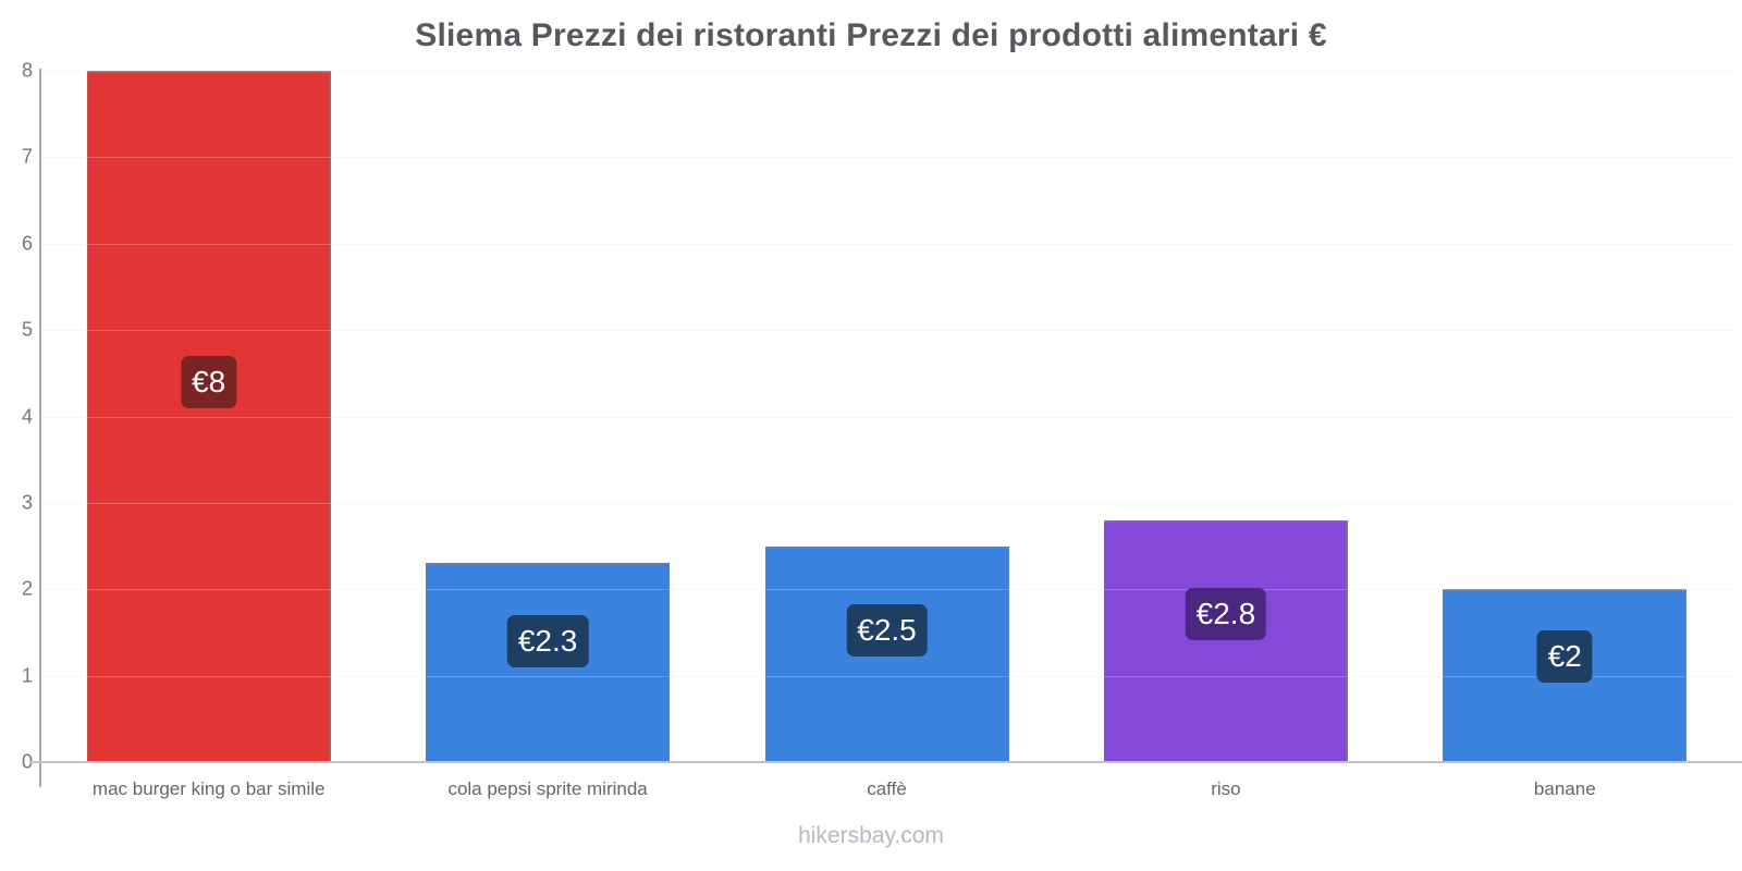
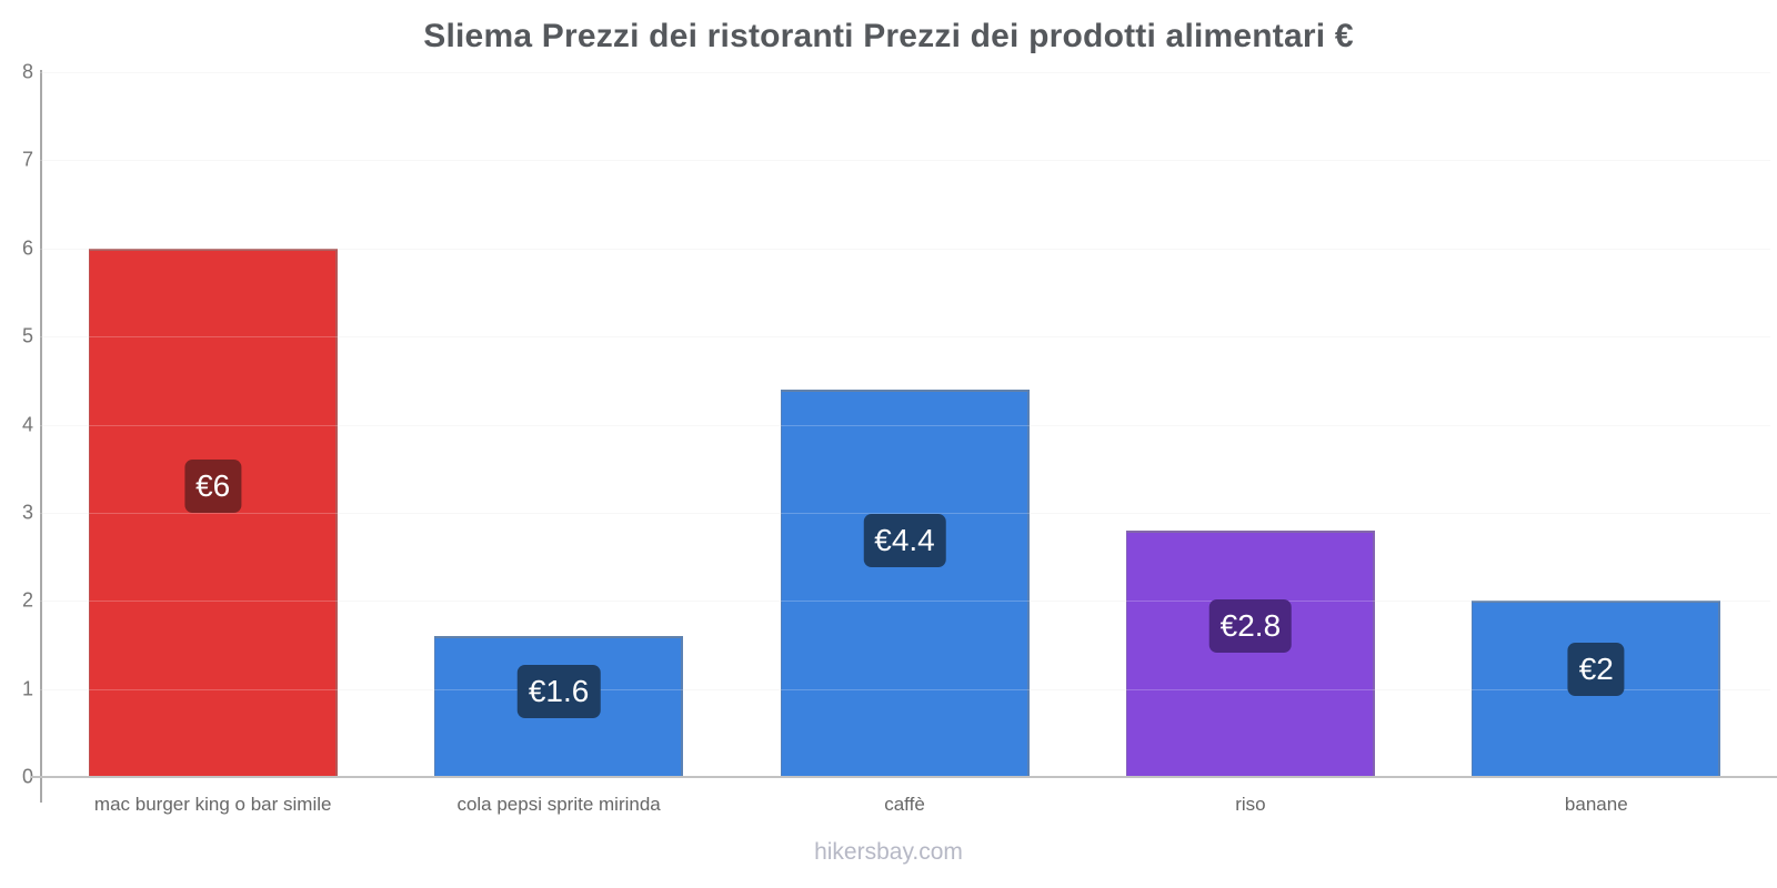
mac burger king o bar simile: €8 -> €6
cola pepsi sprite mirinda: €2.3 -> €1.6
caffè: €2.5 -> €4.4
